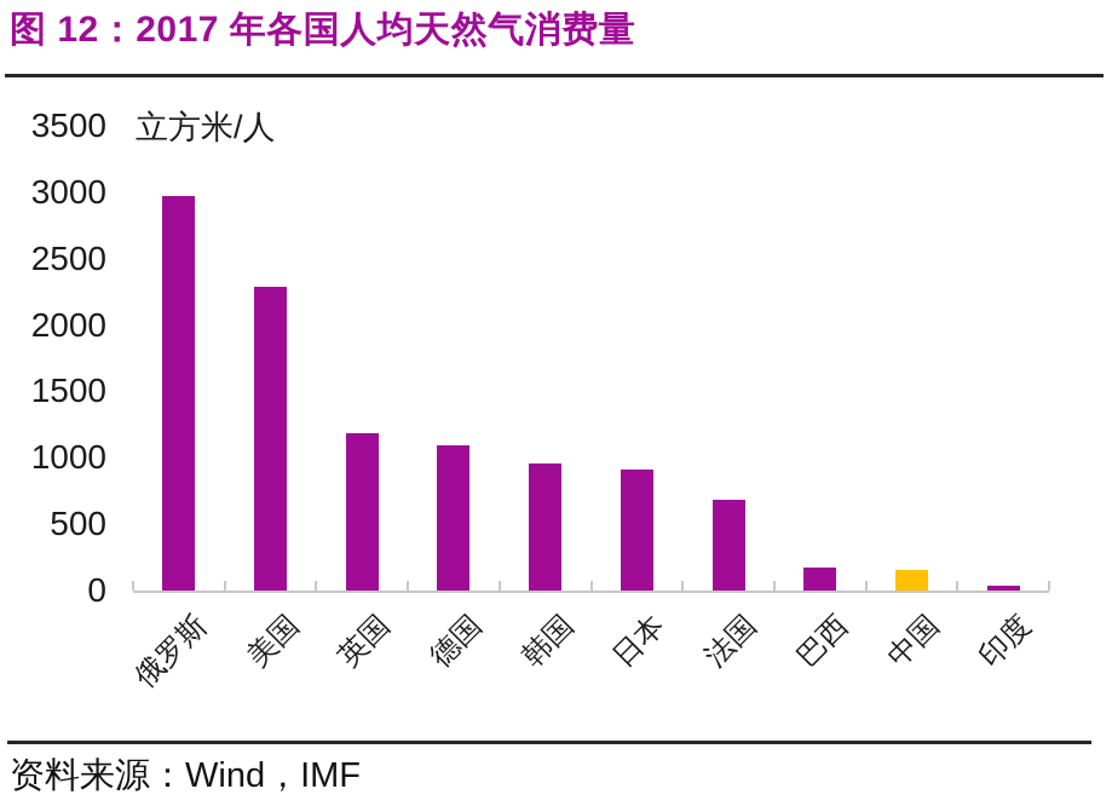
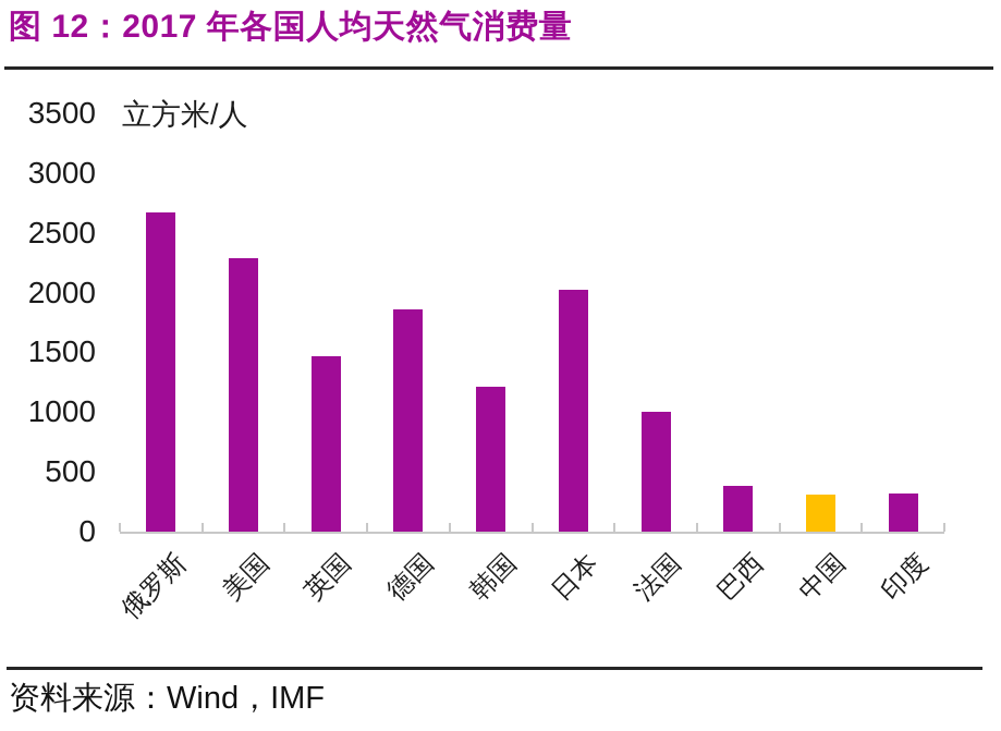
俄罗斯: 2970 -> 2670
英国: 1180 -> 1470
德国: 1090 -> 1860
韩国: 960 -> 1210
日本: 910 -> 2020
法国: 680 -> 1000
巴西: 170 -> 380
中国: 160 -> 310
印度: 40 -> 320
